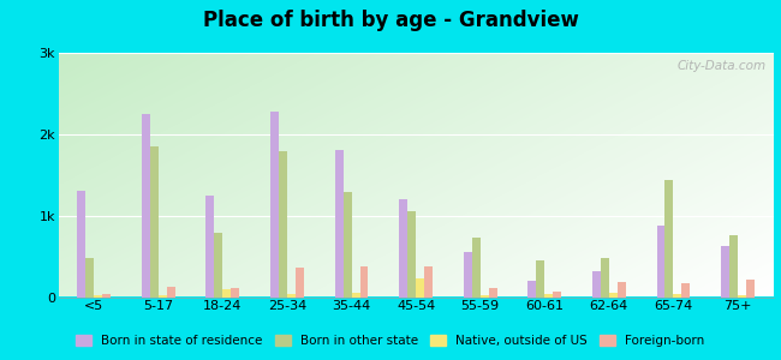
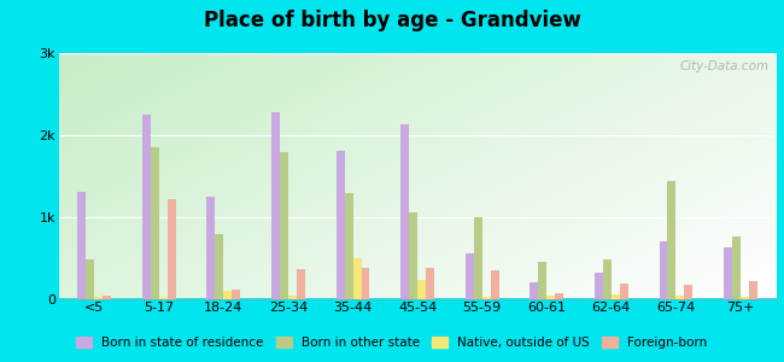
Foreign-born/5-17: 0.13k -> 1.22k
Native, outside of US/35-44: 0.05k -> 0.50k
Born in state of residence/45-54: 1.20k -> 2.12k
Born in other state/55-59: 0.73k -> 1.00k
Foreign-born/55-59: 0.11k -> 0.34k
Born in state of residence/65-74: 0.88k -> 0.70k
